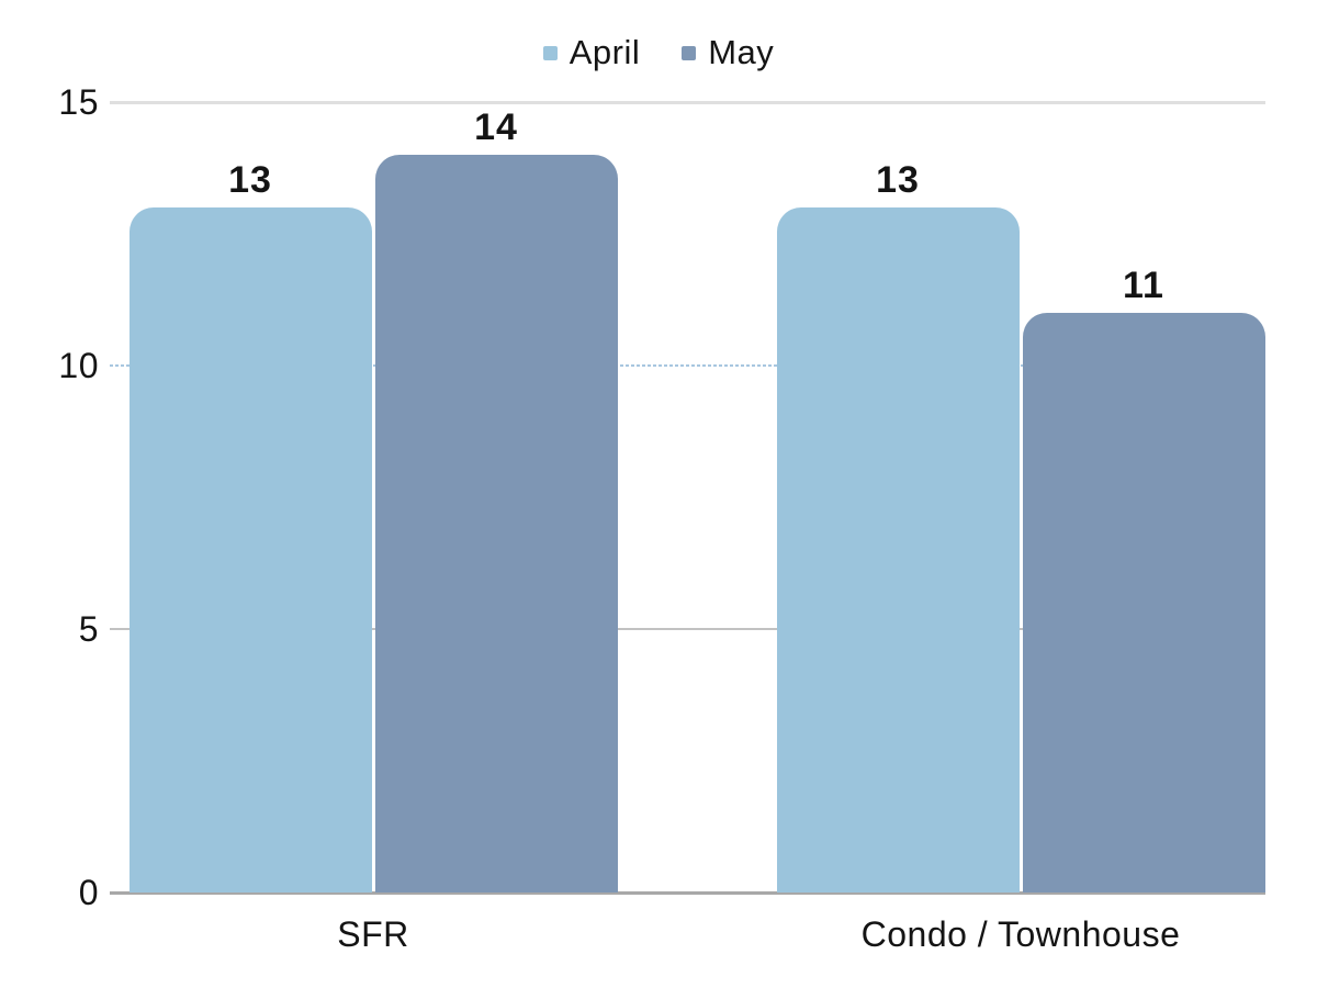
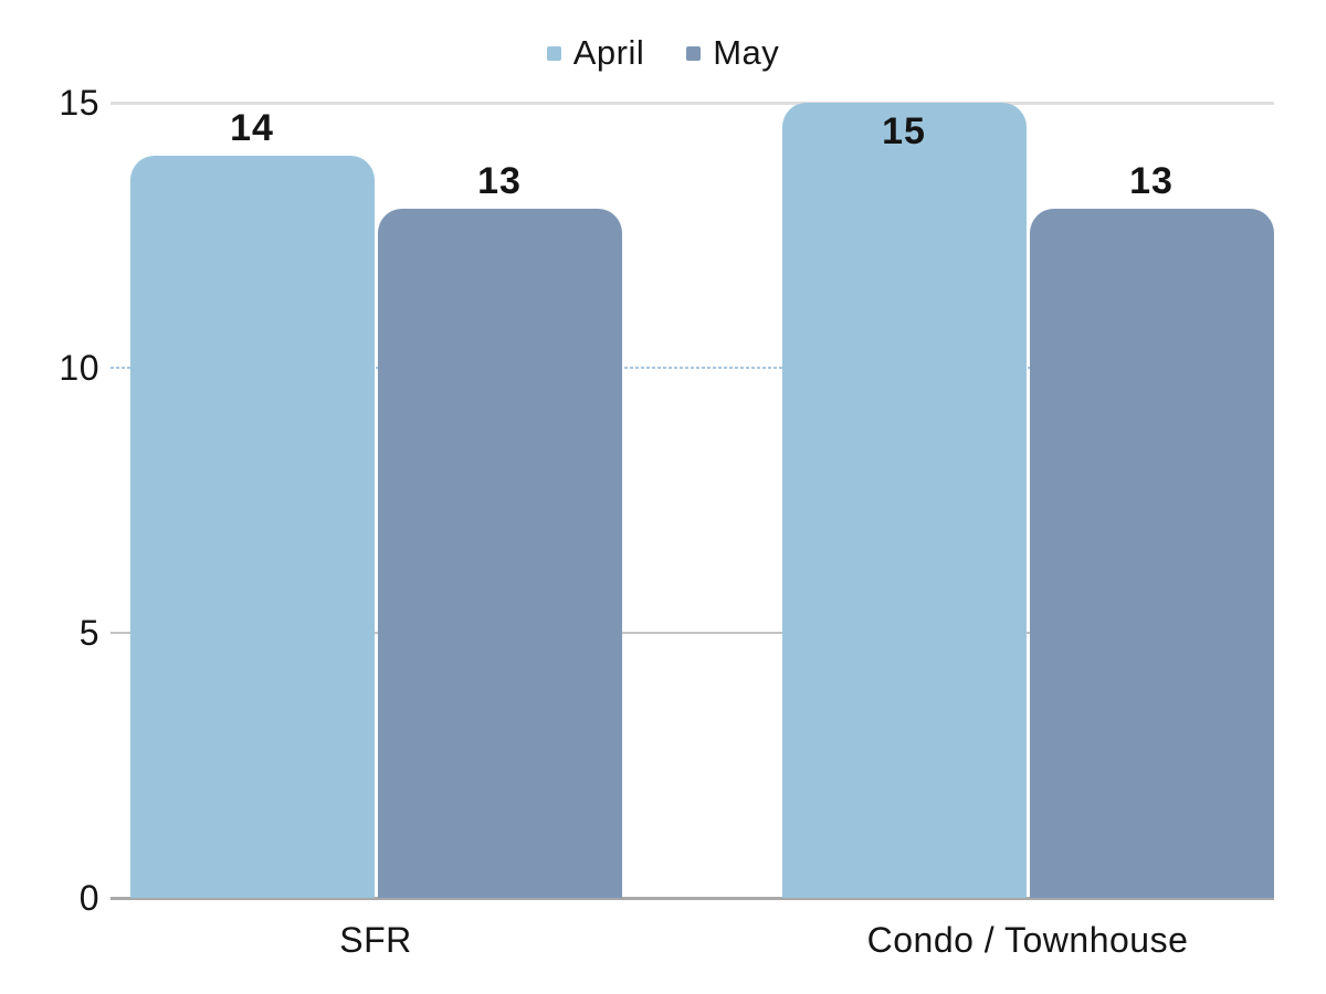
April/SFR: 13 -> 14
May/SFR: 14 -> 13
April/Condo / Townhouse: 13 -> 15
May/Condo / Townhouse: 11 -> 13
